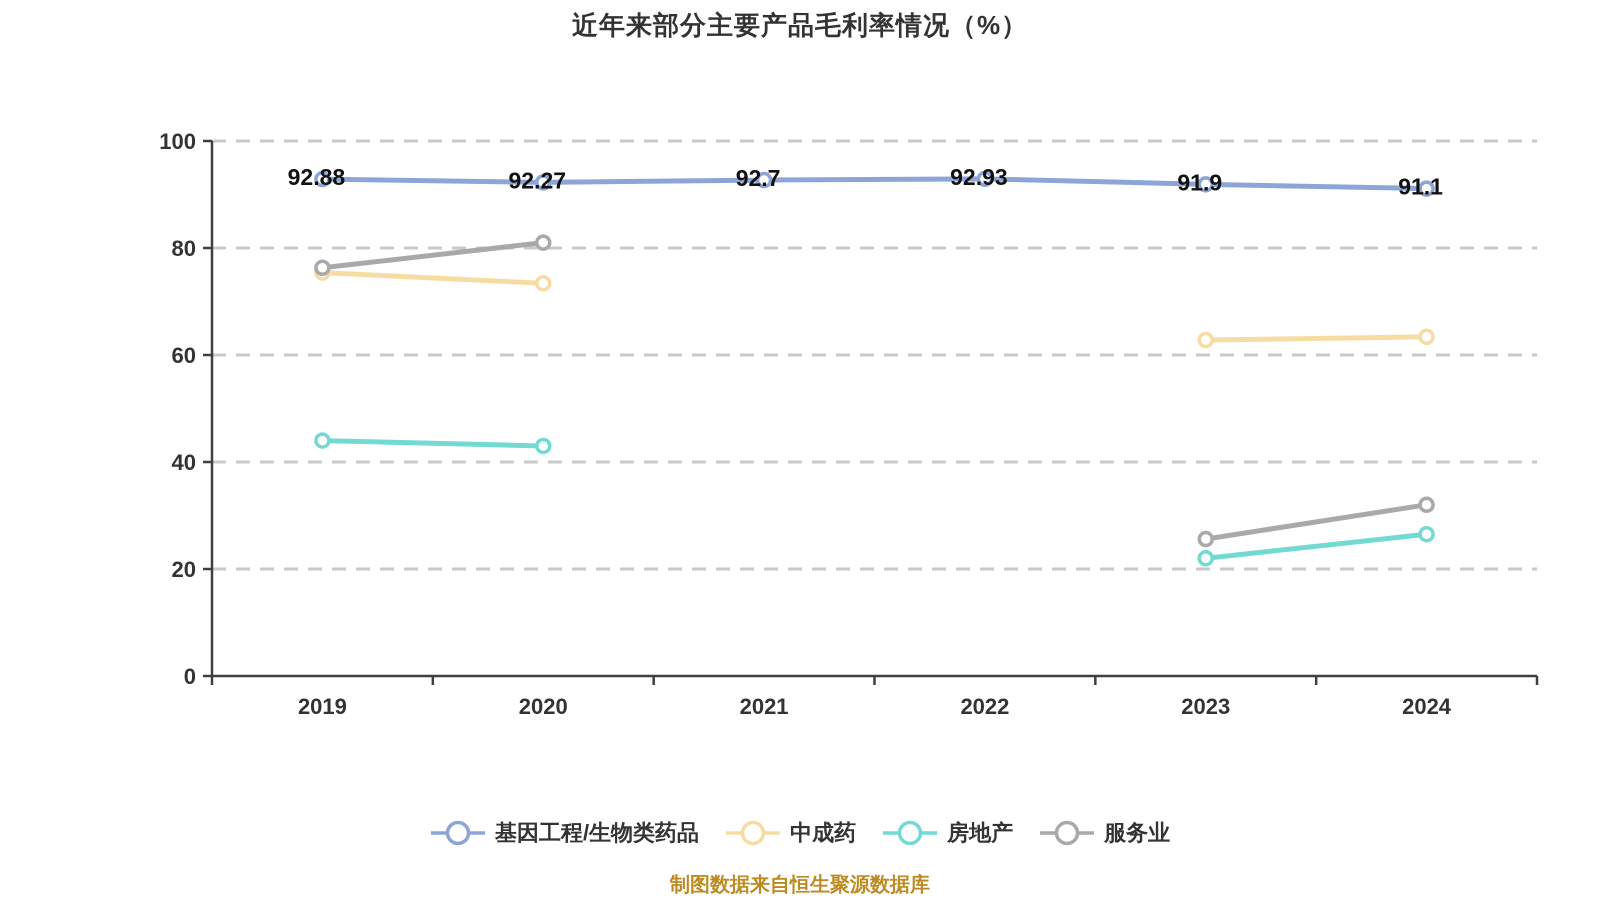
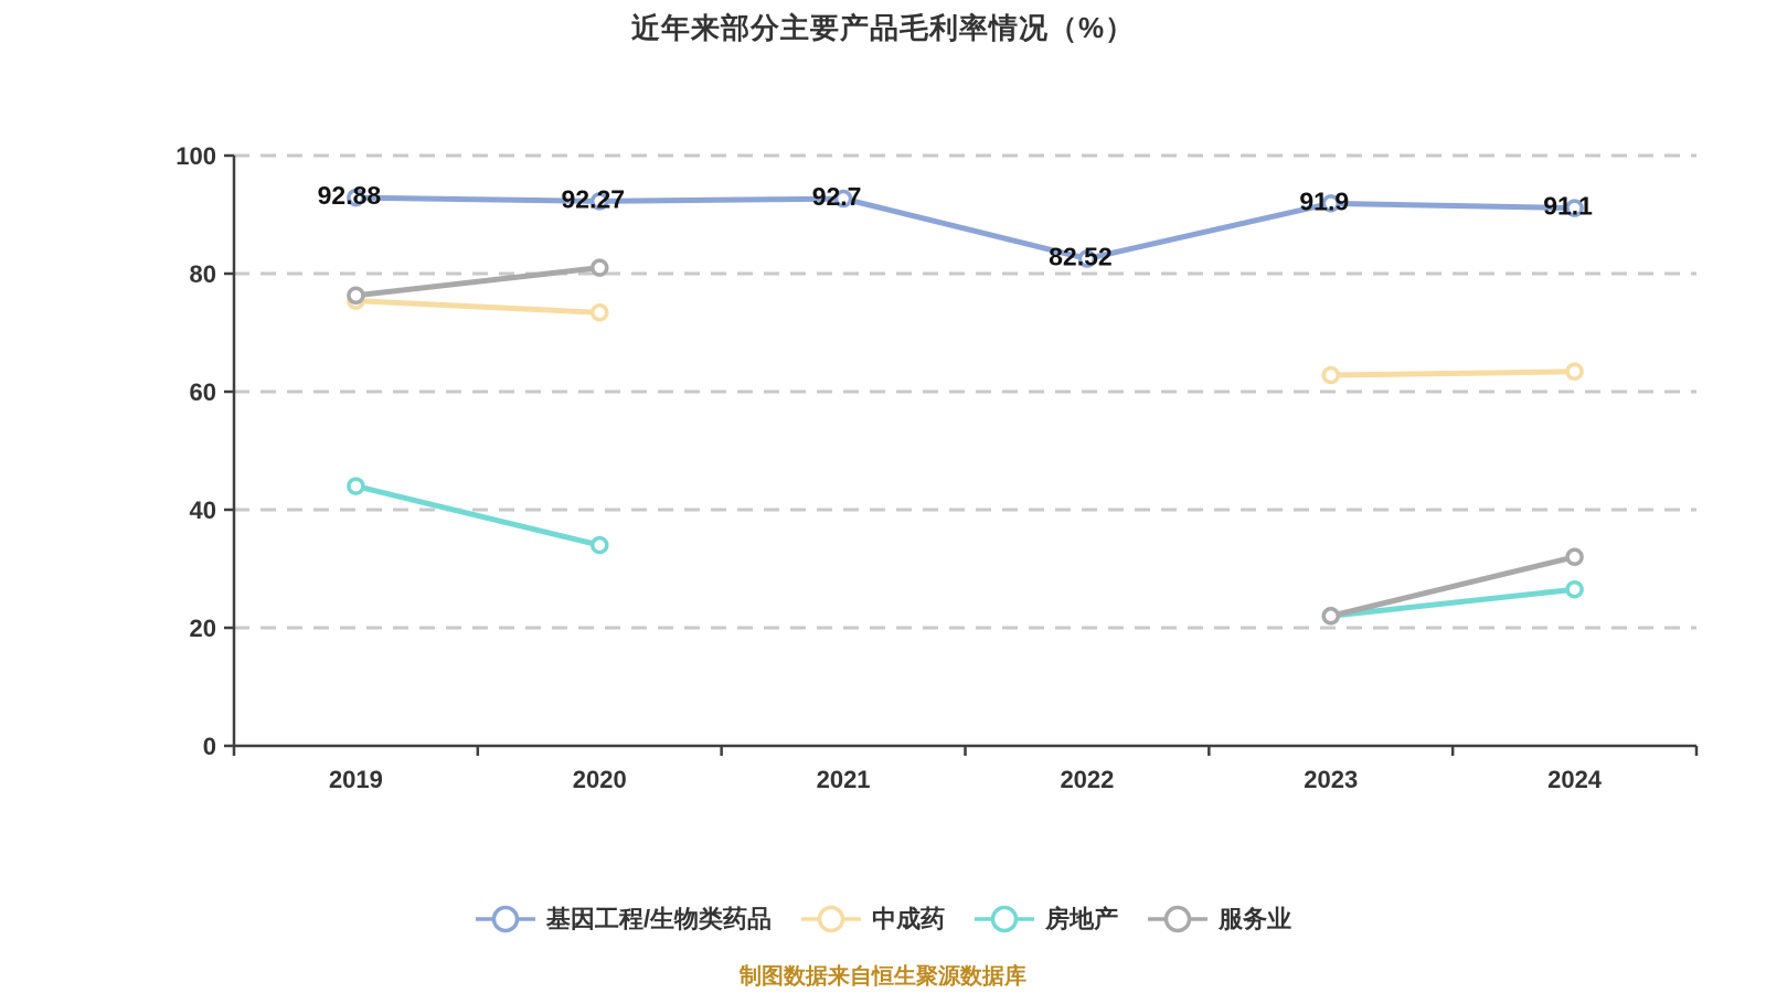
房地产/2020: 43 -> 34
基因工程/生物类药品/2022: 92.93 -> 82.52
服务业/2023: 26 -> 22
